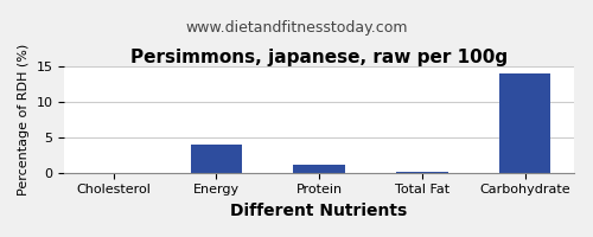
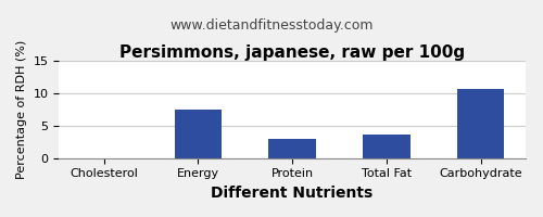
Energy: 4.0 -> 7.4
Protein: 1.1 -> 3.0
Total Fat: 0.1 -> 3.6
Carbohydrate: 14.0 -> 10.6
